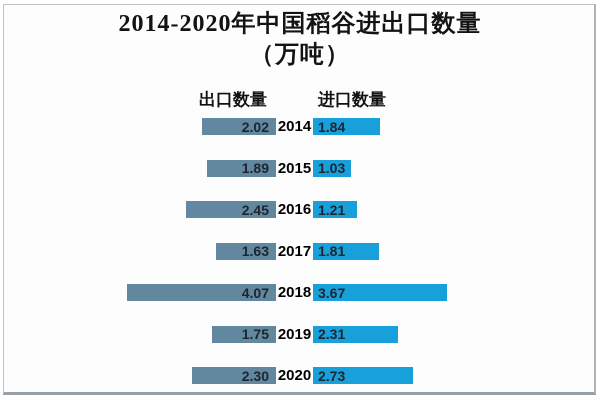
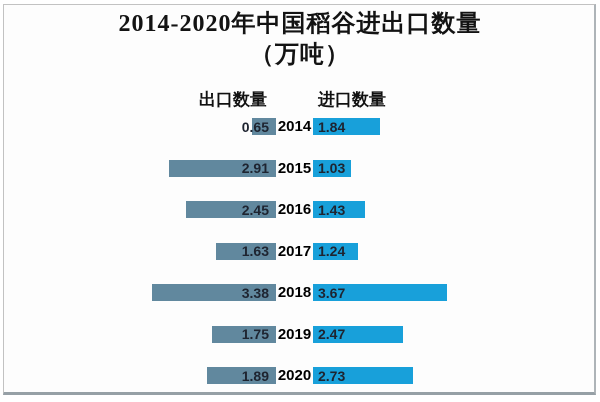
出口数量/2014: 2.02 -> 0.65
出口数量/2015: 1.89 -> 2.91
进口数量/2016: 1.21 -> 1.43
进口数量/2017: 1.81 -> 1.24
出口数量/2018: 4.07 -> 3.38
进口数量/2019: 2.31 -> 2.47
出口数量/2020: 2.30 -> 1.89
